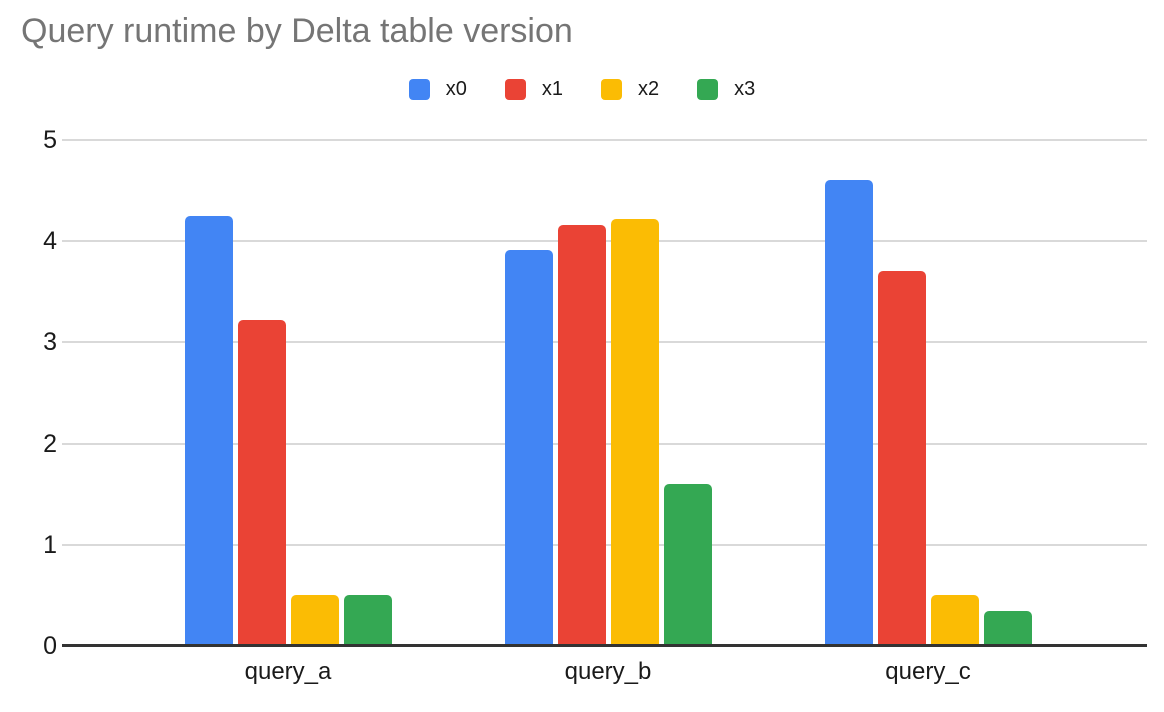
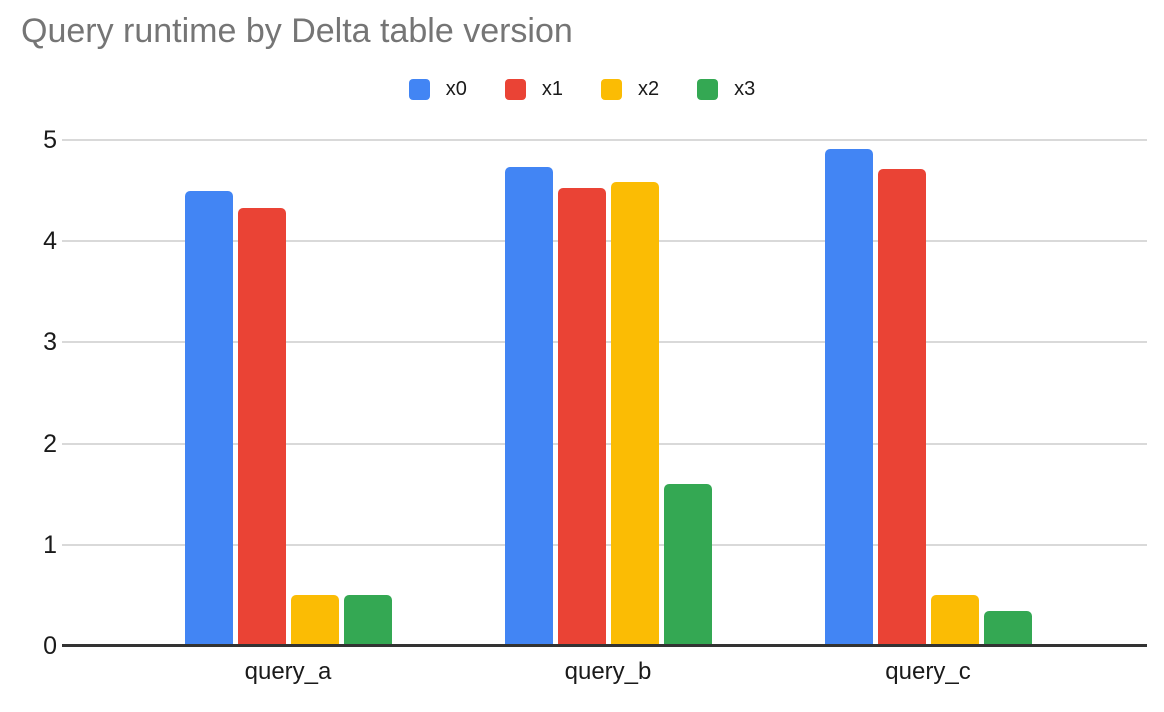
x0/query_a: 4.25 -> 4.50
x1/query_a: 3.22 -> 4.33
x0/query_b: 3.91 -> 4.73
x1/query_b: 4.16 -> 4.53
x2/query_b: 4.22 -> 4.59
x0/query_c: 4.60 -> 4.91
x1/query_c: 3.71 -> 4.71
